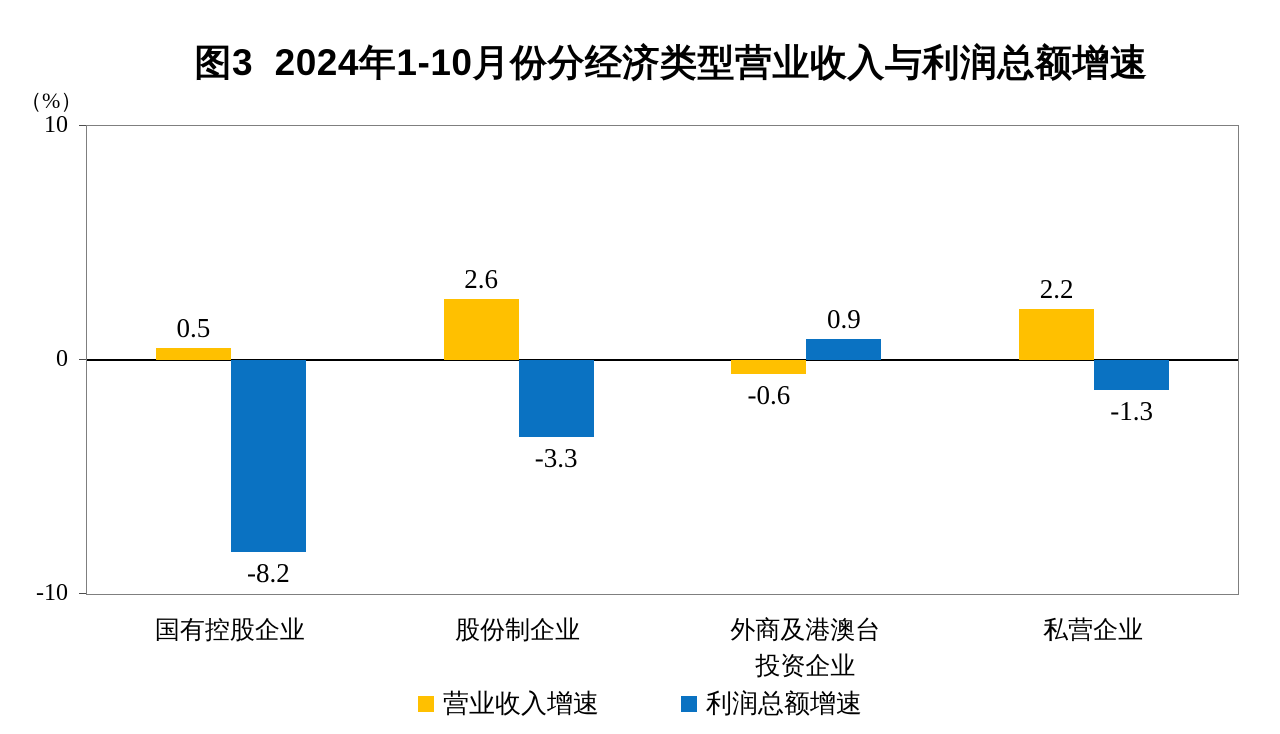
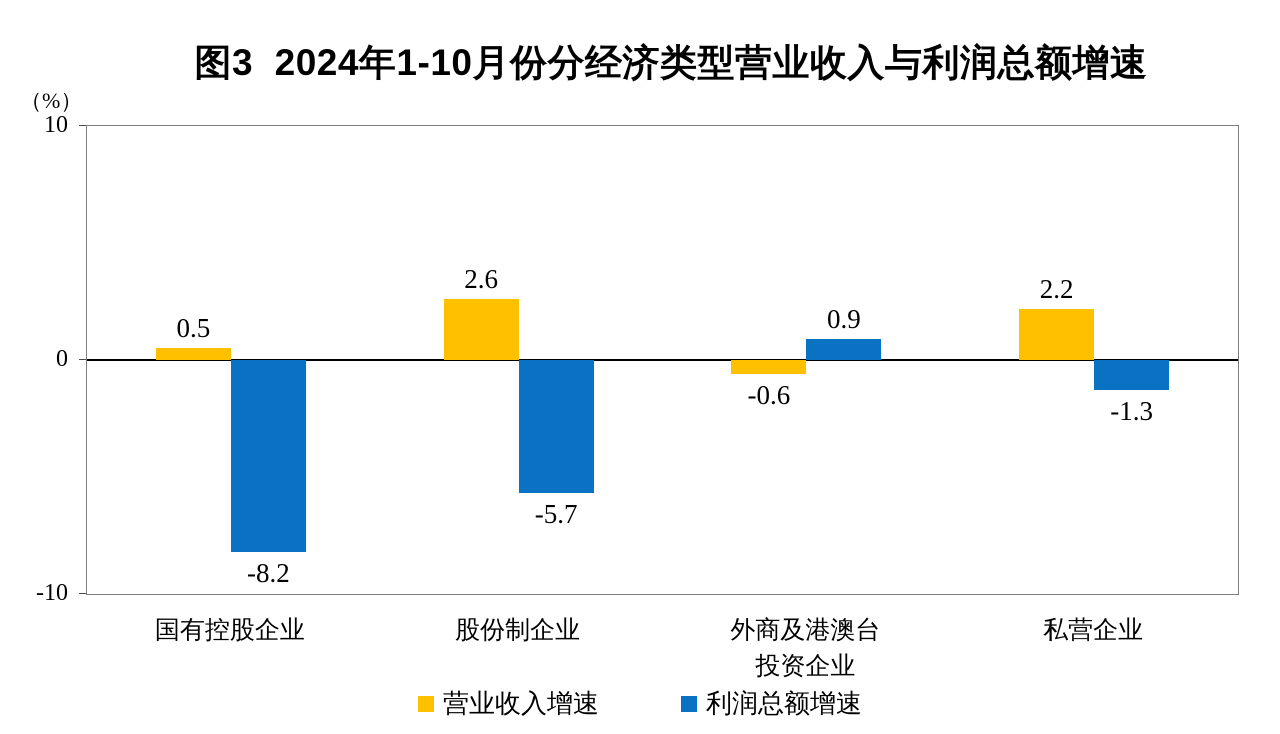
利润总额增速/股份制企业: -3.3 -> -5.7
